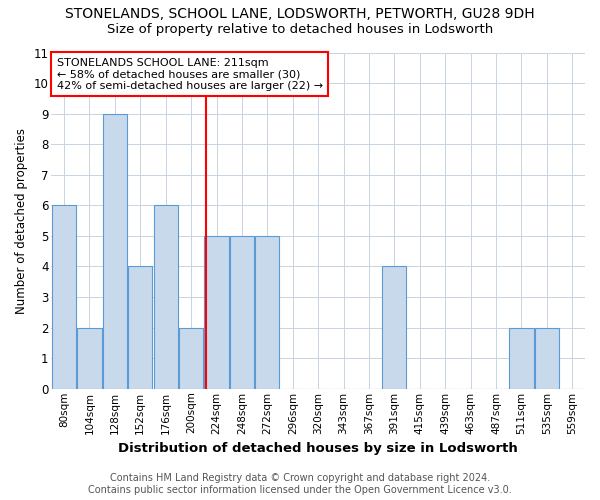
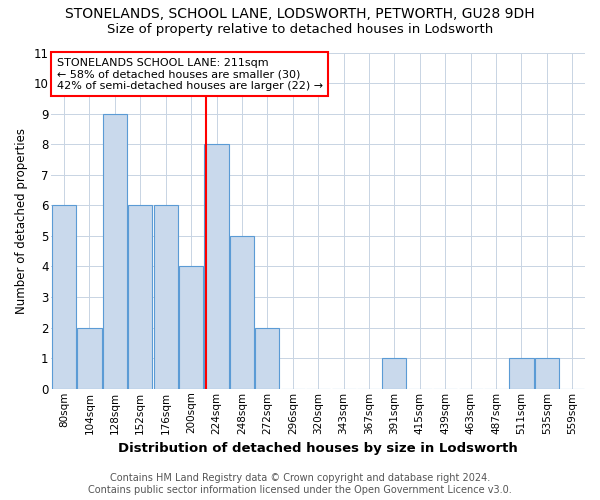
152sqm: 4 -> 6
200sqm: 2 -> 4
224sqm: 5 -> 8
272sqm: 5 -> 2
391sqm: 4 -> 1
511sqm: 2 -> 1
535sqm: 2 -> 1
